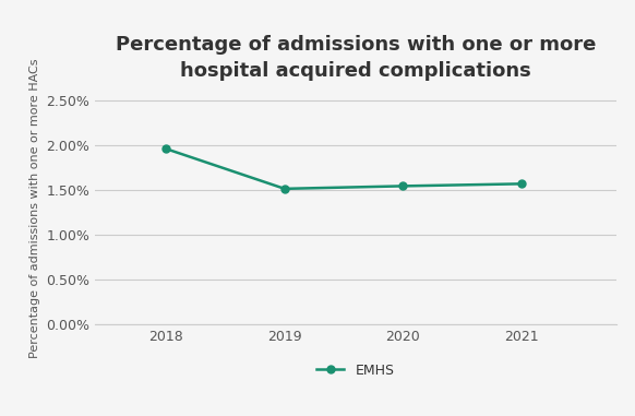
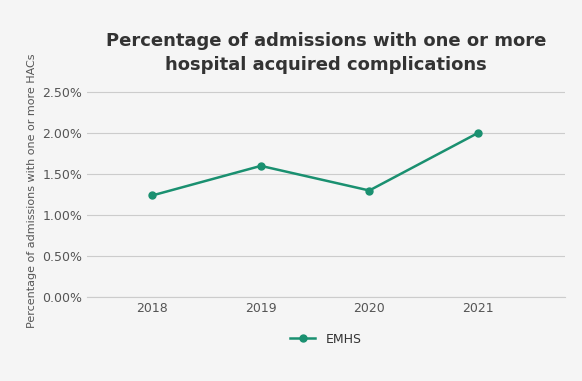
2018: 1.96% -> 1.24%
2019: 1.52% -> 1.60%
2020: 1.55% -> 1.30%
2021: 1.57% -> 2.00%
